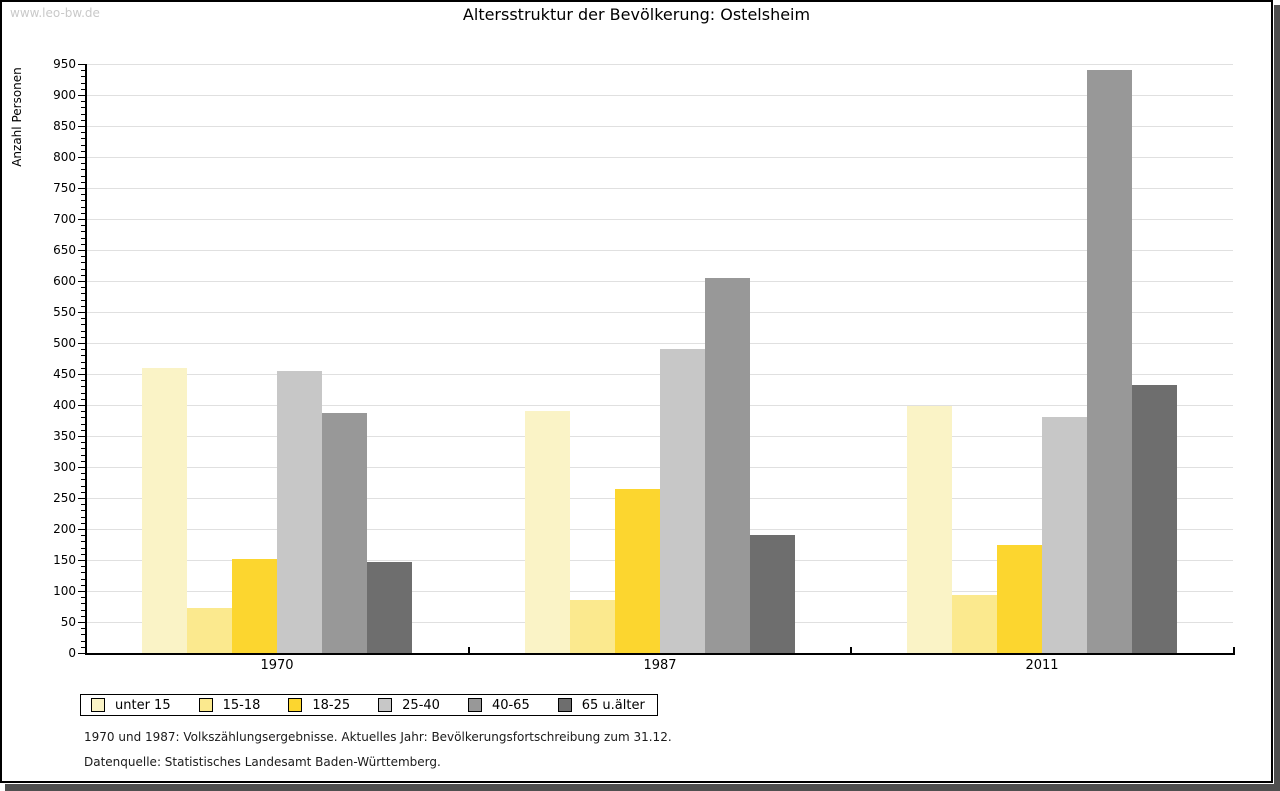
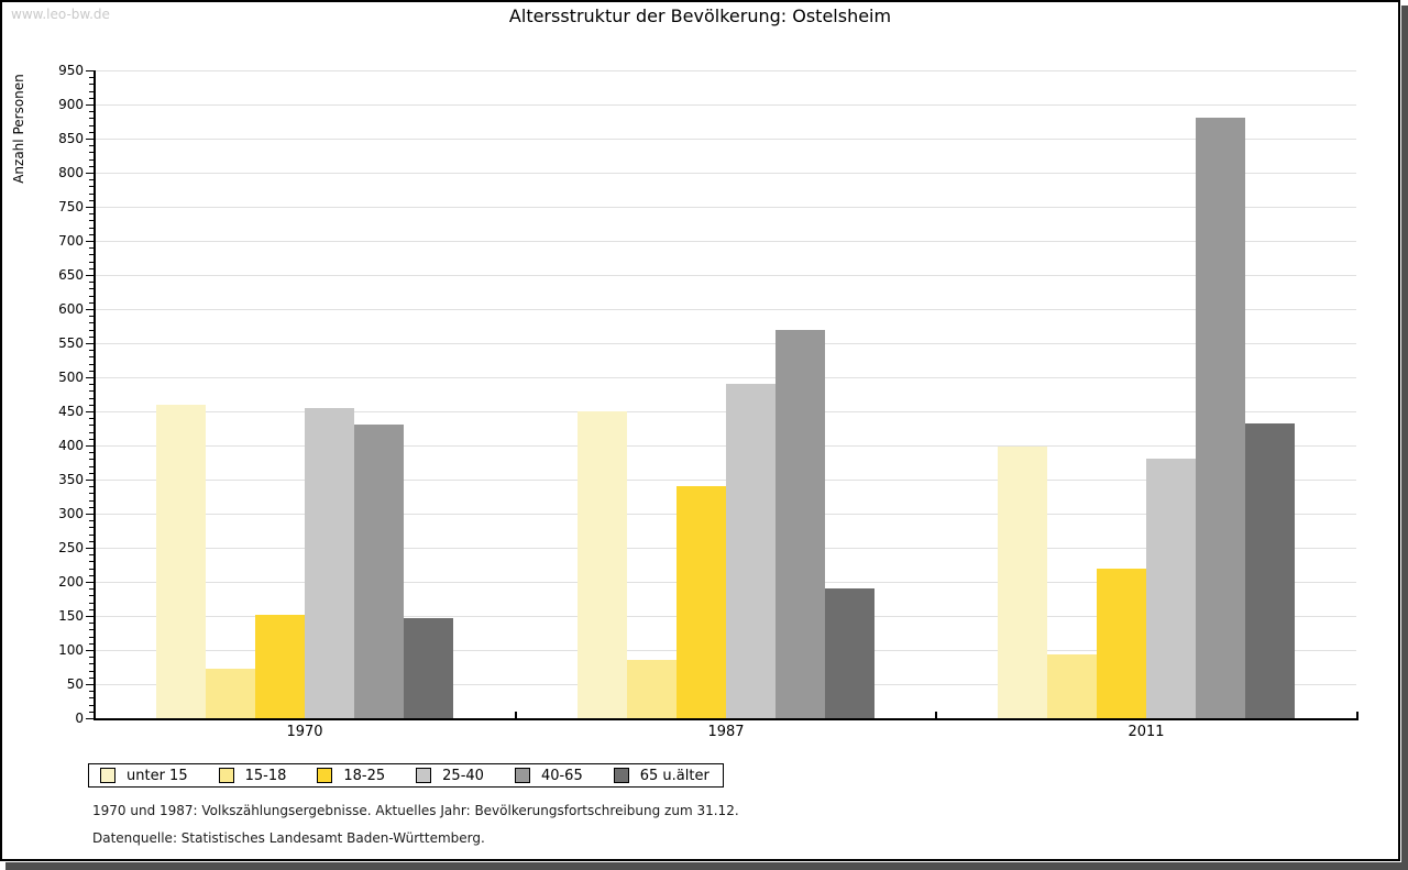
40-65/1970: 390 -> 430
unter 15/1987: 390 -> 450
18-25/1987: 260 -> 340
40-65/1987: 600 -> 570
18-25/2011: 170 -> 220
40-65/2011: 940 -> 880
